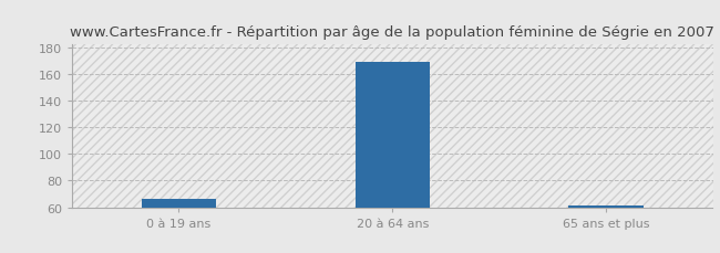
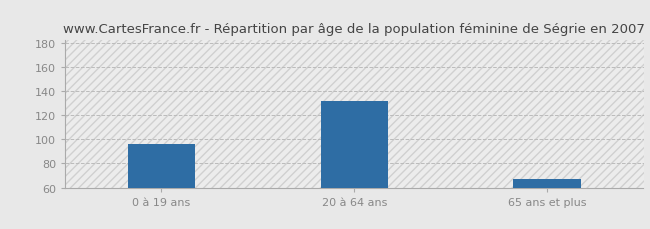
0 à 19 ans: 66 -> 96
20 à 64 ans: 169 -> 132
65 ans et plus: 61 -> 67
